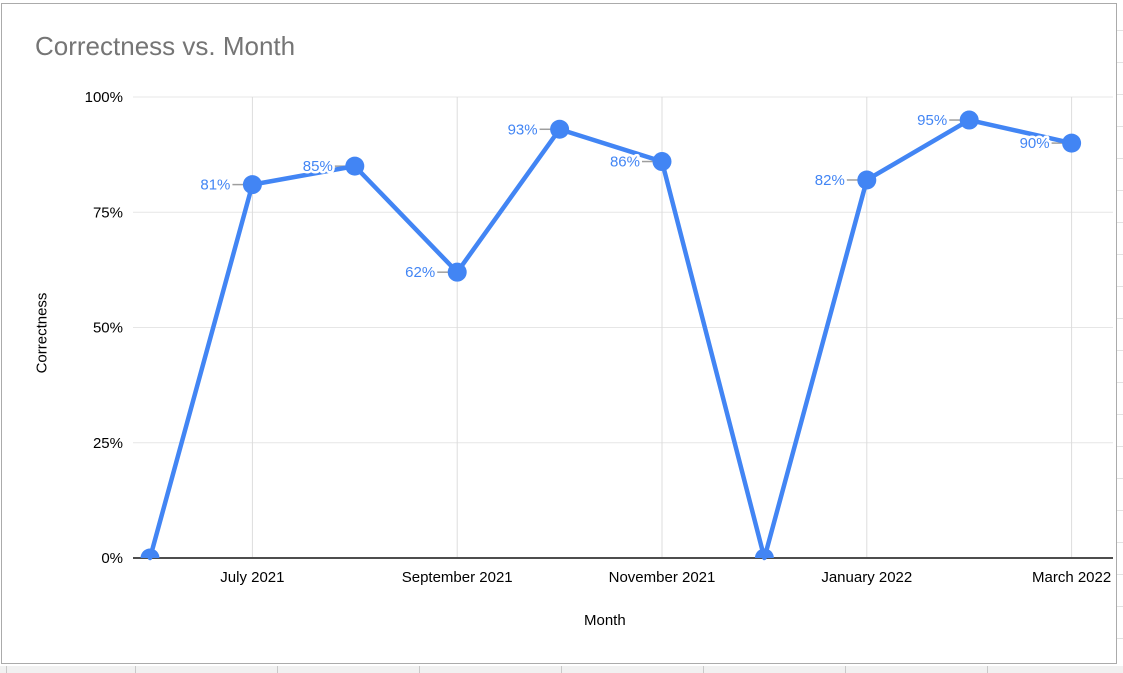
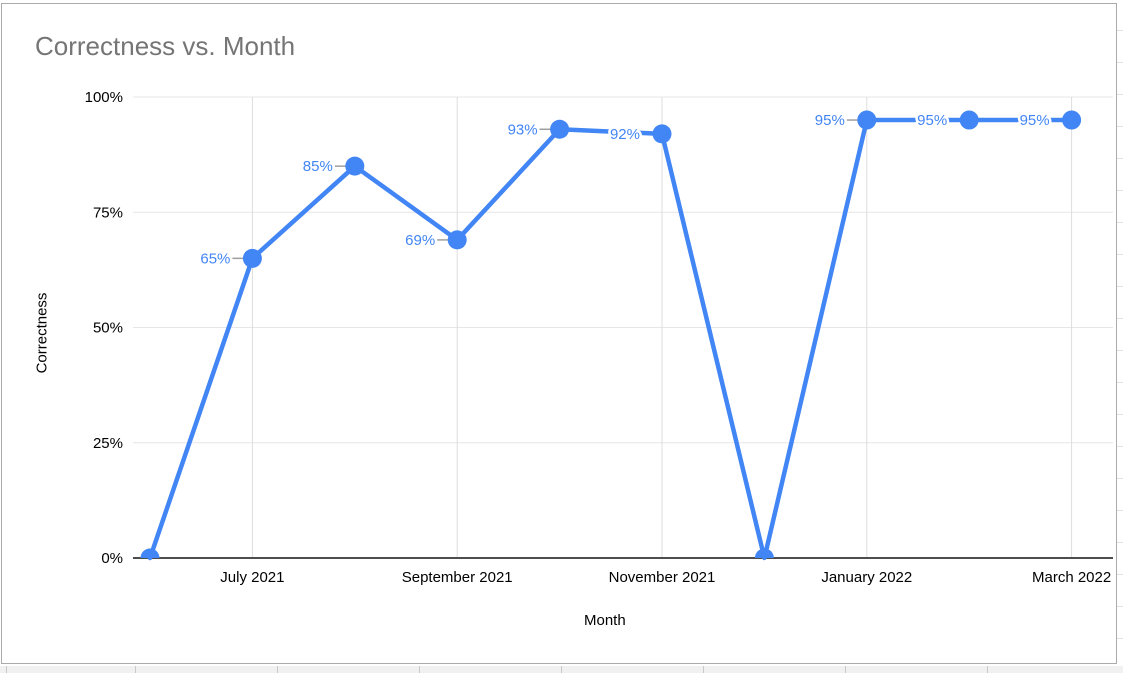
July 2021: 81% -> 65%
September 2021: 62% -> 69%
November 2021: 86% -> 92%
January 2022: 82% -> 95%
March 2022: 90% -> 95%
